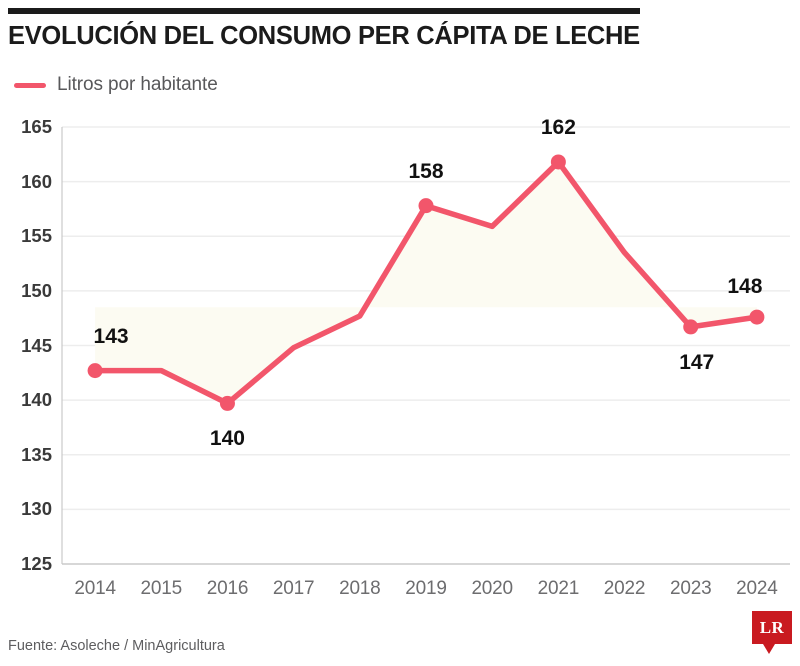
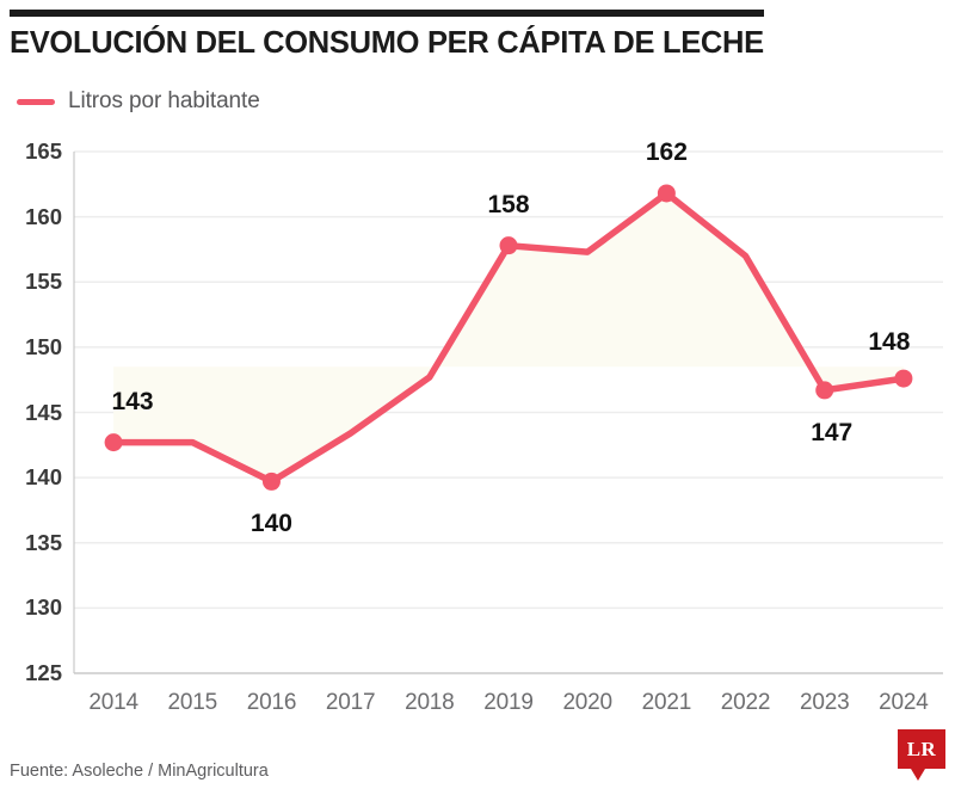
2017: 144.8 -> 143.4
2020: 155.9 -> 157.3
2022: 153.5 -> 157.0
